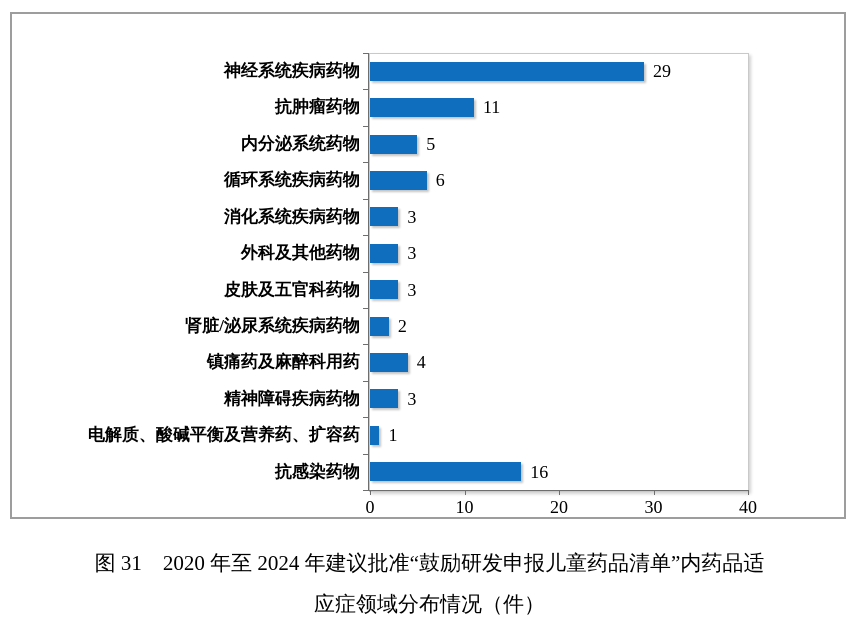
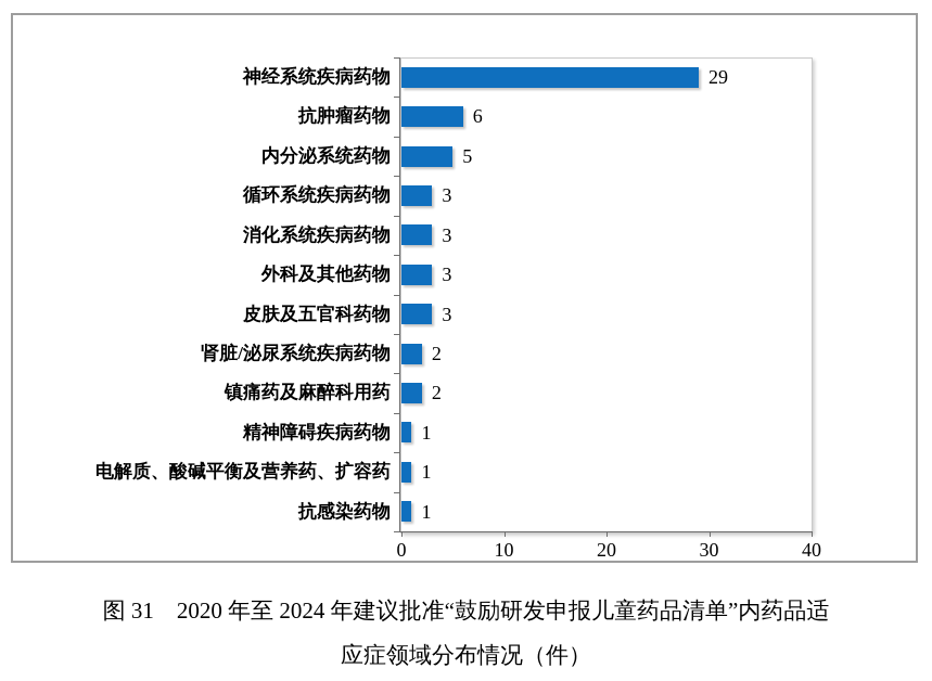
抗肿瘤药物: 11 -> 6
循环系统疾病药物: 6 -> 3
镇痛药及麻醉科用药: 4 -> 2
精神障碍疾病药物: 3 -> 1
抗感染药物: 16 -> 1
